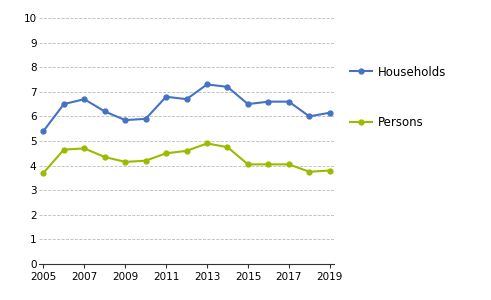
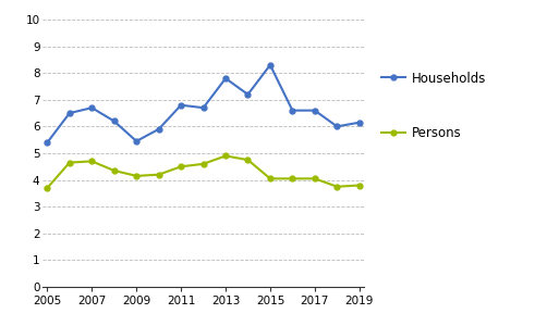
Households/2009: 5.85 -> 5.45
Households/2013: 7.30 -> 7.80
Households/2015: 6.50 -> 8.30
